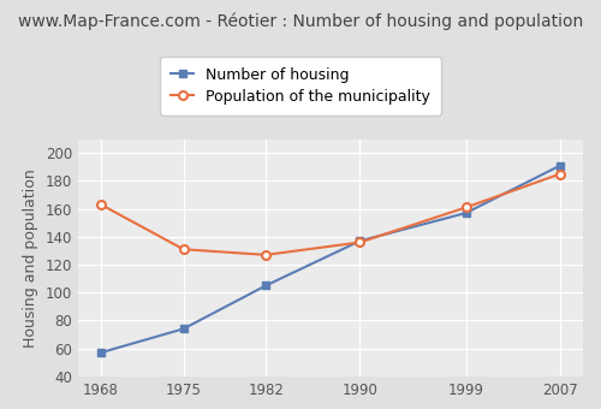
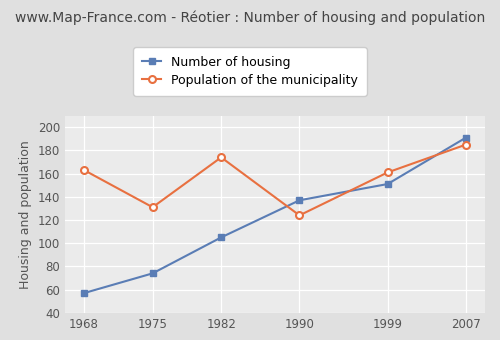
Population of the municipality/1982: 127 -> 174
Population of the municipality/1990: 136 -> 124
Number of housing/1999: 157 -> 151
